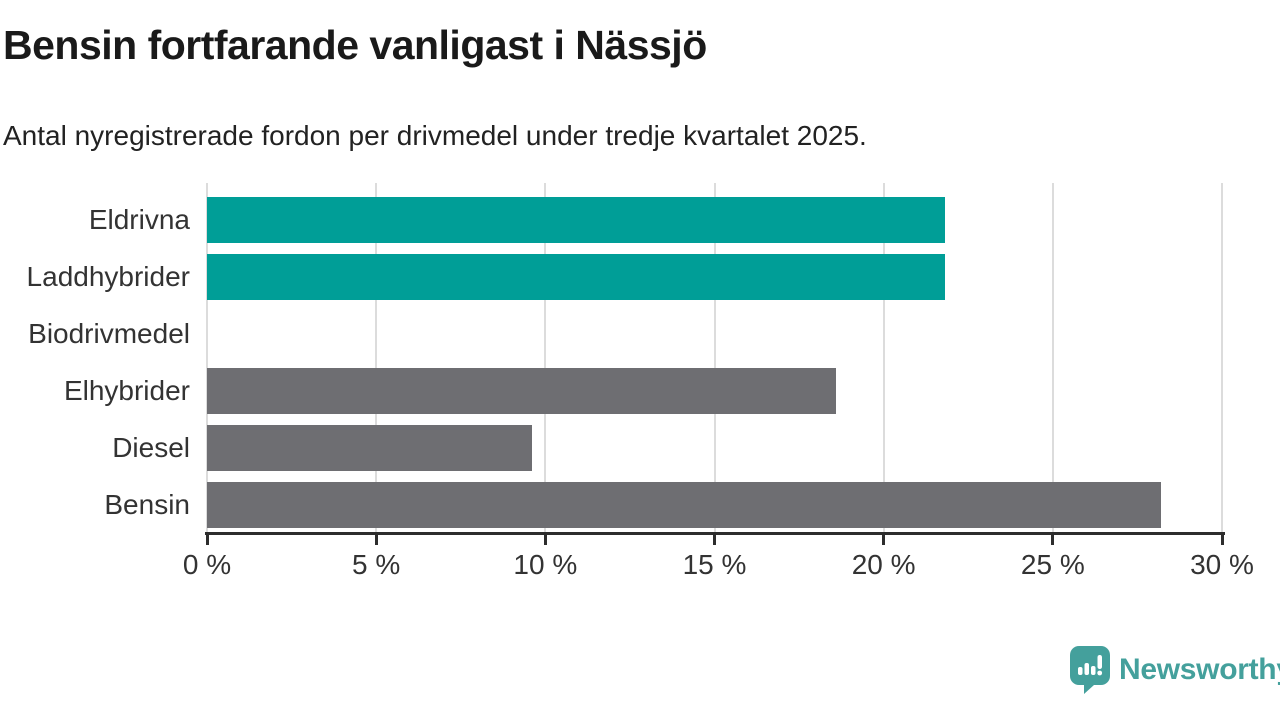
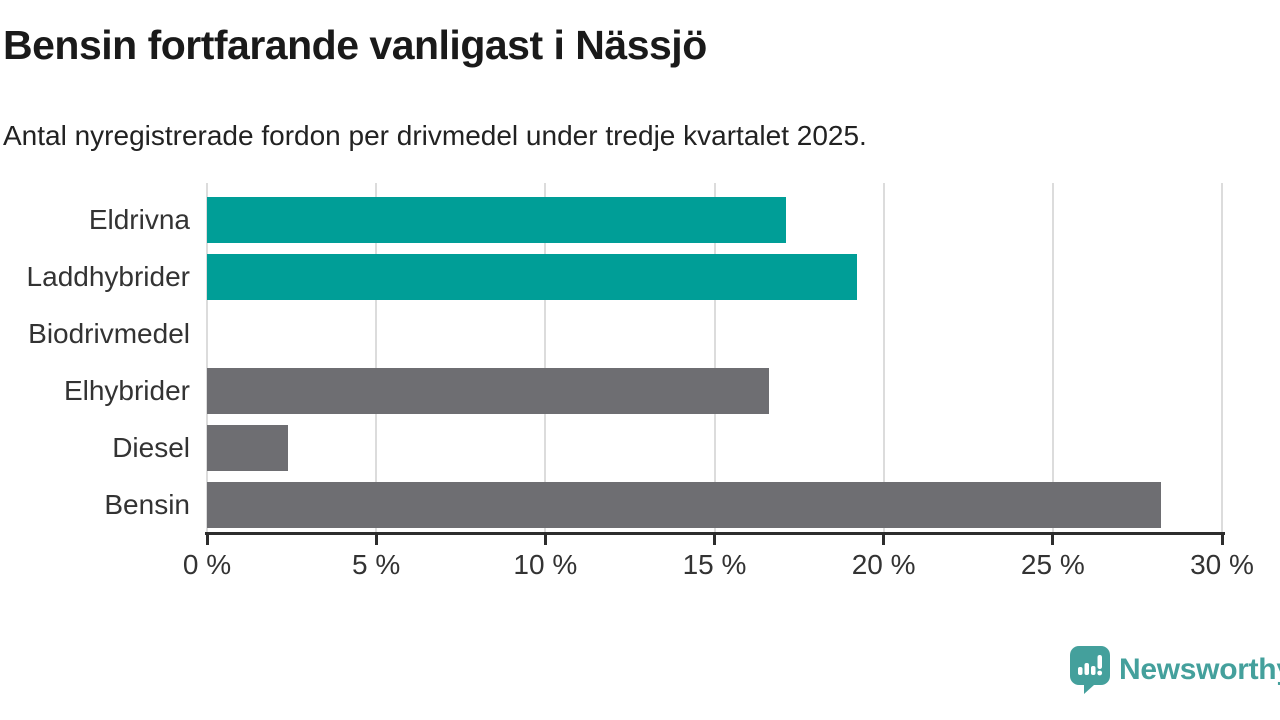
Eldrivna: 21.8% -> 17.1%
Laddhybrider: 21.8% -> 19.2%
Elhybrider: 18.6% -> 16.6%
Diesel: 9.6% -> 2.4%
